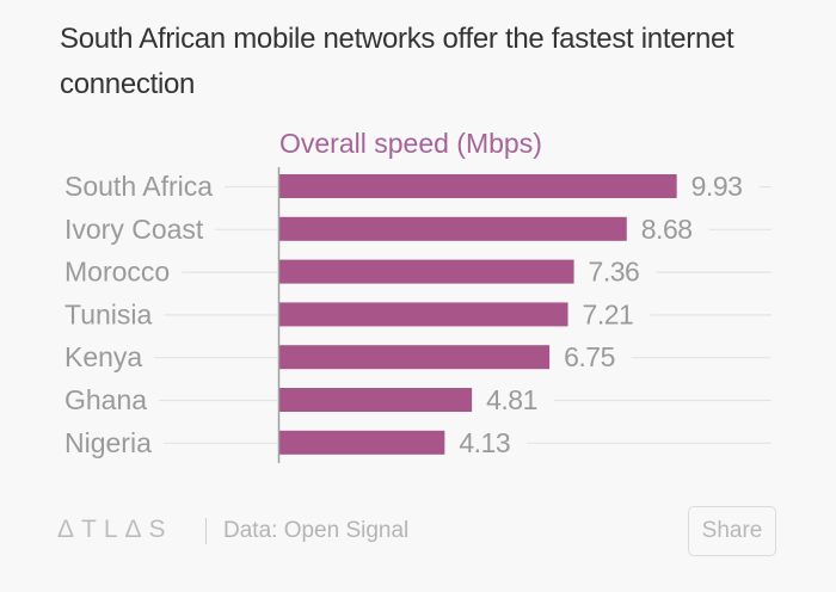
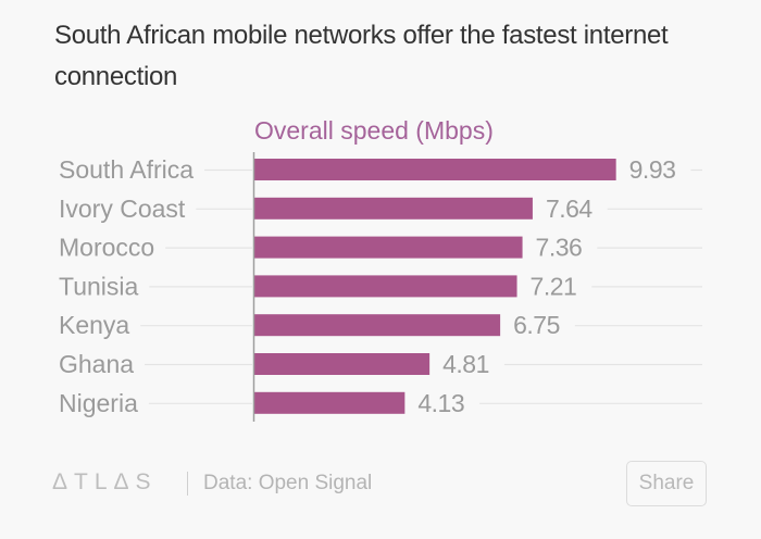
Ivory Coast: 8.68 -> 7.64
